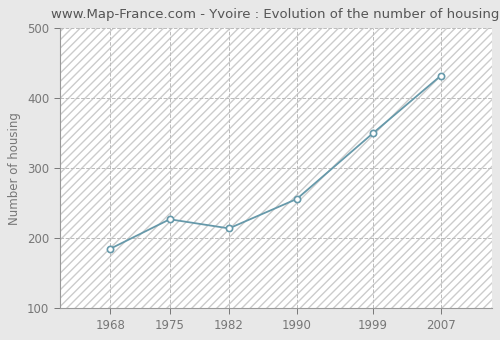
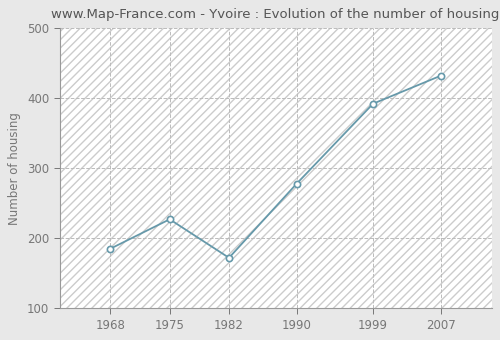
1982: 214 -> 172
1990: 256 -> 278
1999: 350 -> 392
